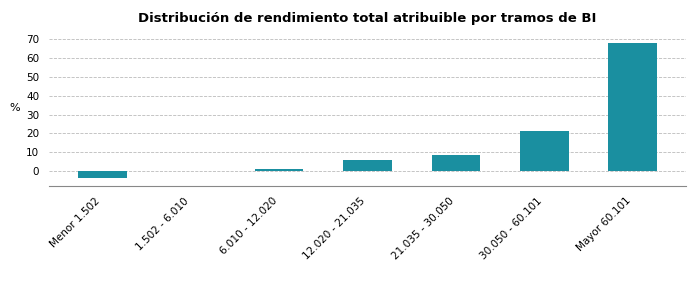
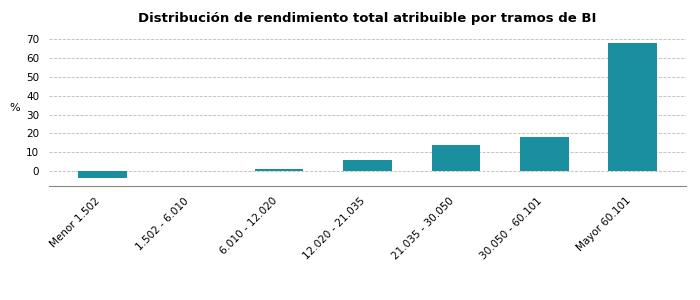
21.035 - 30.050: 8 -> 14
30.050 - 60.101: 21 -> 18
